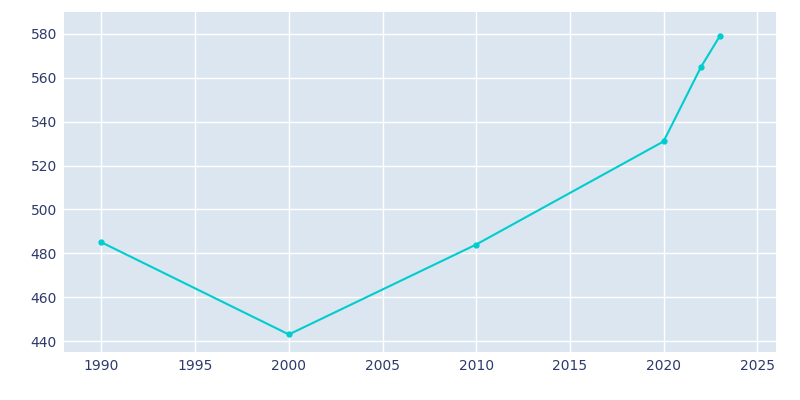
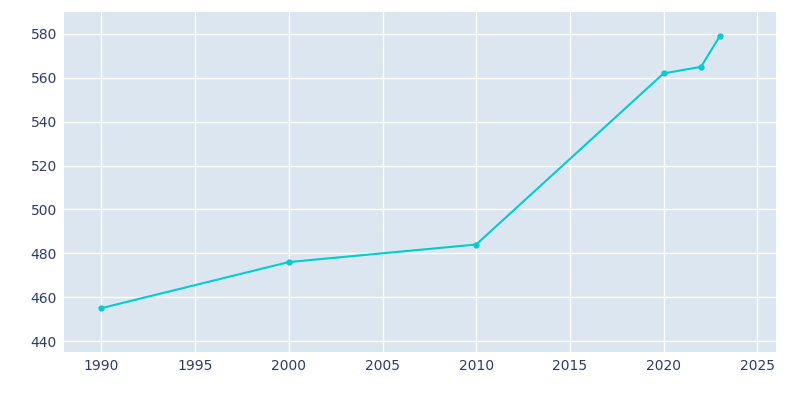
1990: 485 -> 455
2000: 443 -> 476
2020: 531 -> 562
